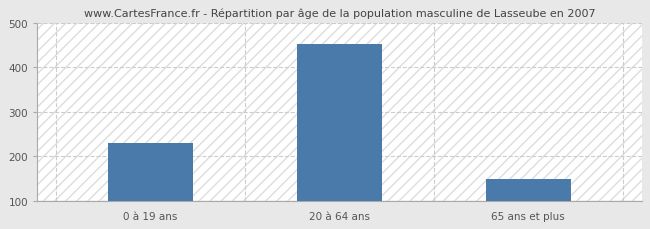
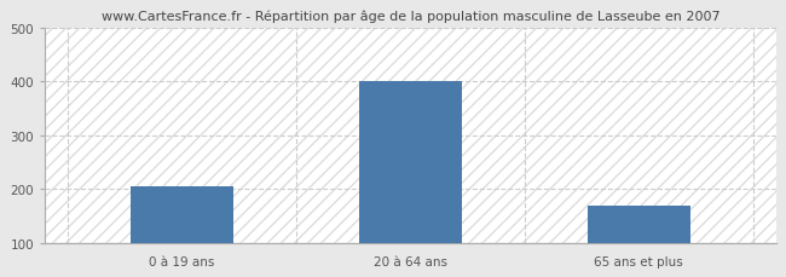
0 à 19 ans: 231 -> 205
20 à 64 ans: 452 -> 400
65 ans et plus: 149 -> 170
